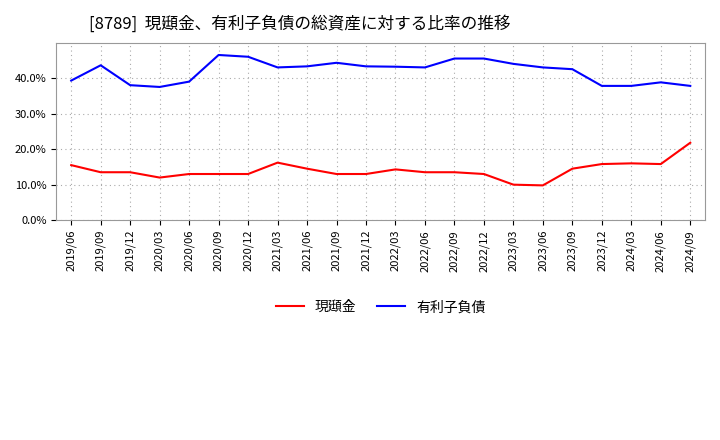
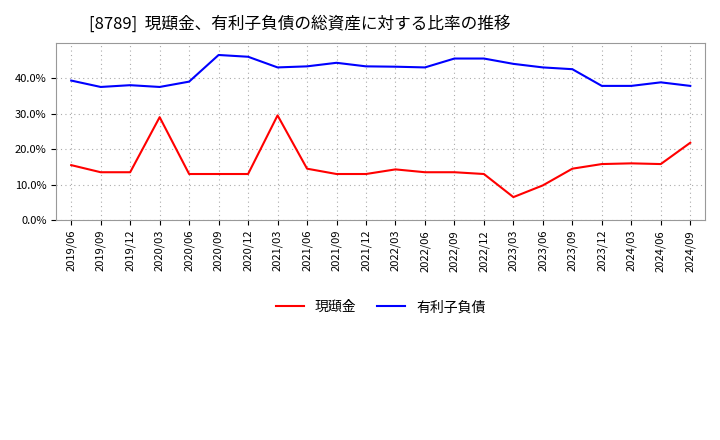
有利子負債/2019/09: 43.6% -> 37.5%
現頲金/2020/03: 12.0% -> 29.0%
現頲金/2021/03: 16.2% -> 29.5%
現頲金/2023/03: 10.0% -> 6.5%
